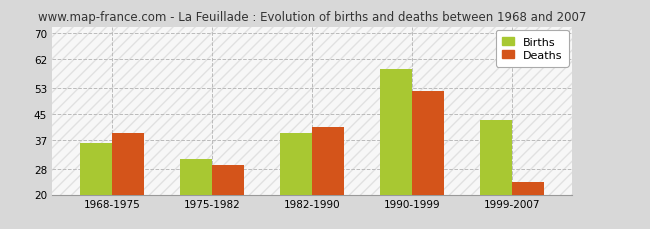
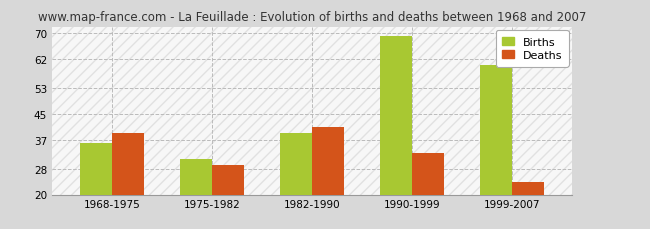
Births/1990-1999: 59 -> 69
Deaths/1990-1999: 52 -> 33
Births/1999-2007: 43 -> 60
